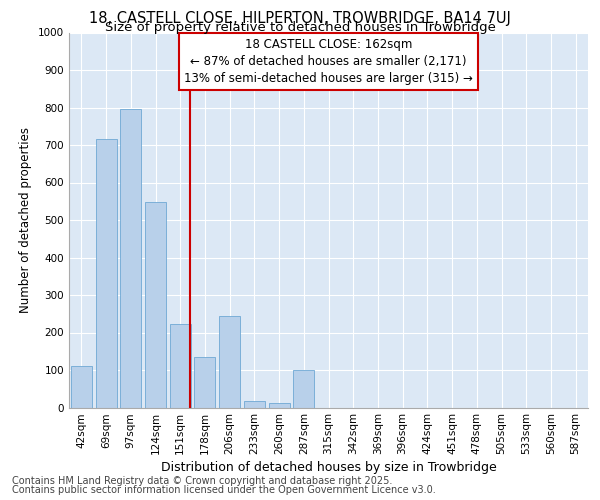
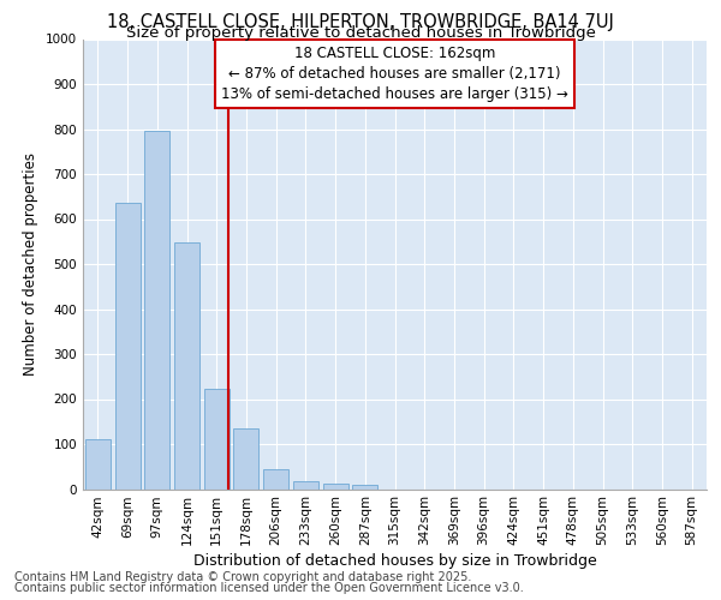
69sqm: 715 -> 635
206sqm: 245 -> 45
287sqm: 100 -> 10
